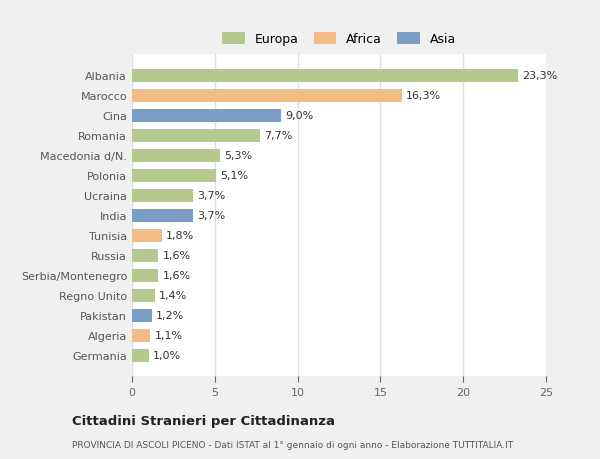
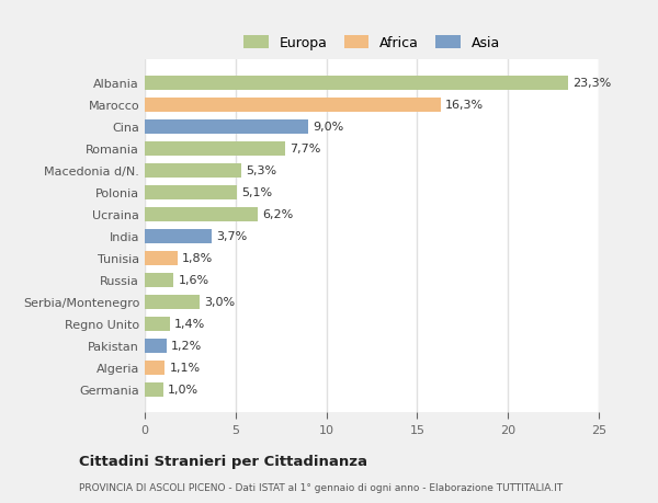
Ucraina: 3,7% -> 6,2%
Serbia/Montenegro: 1,6% -> 3,0%
